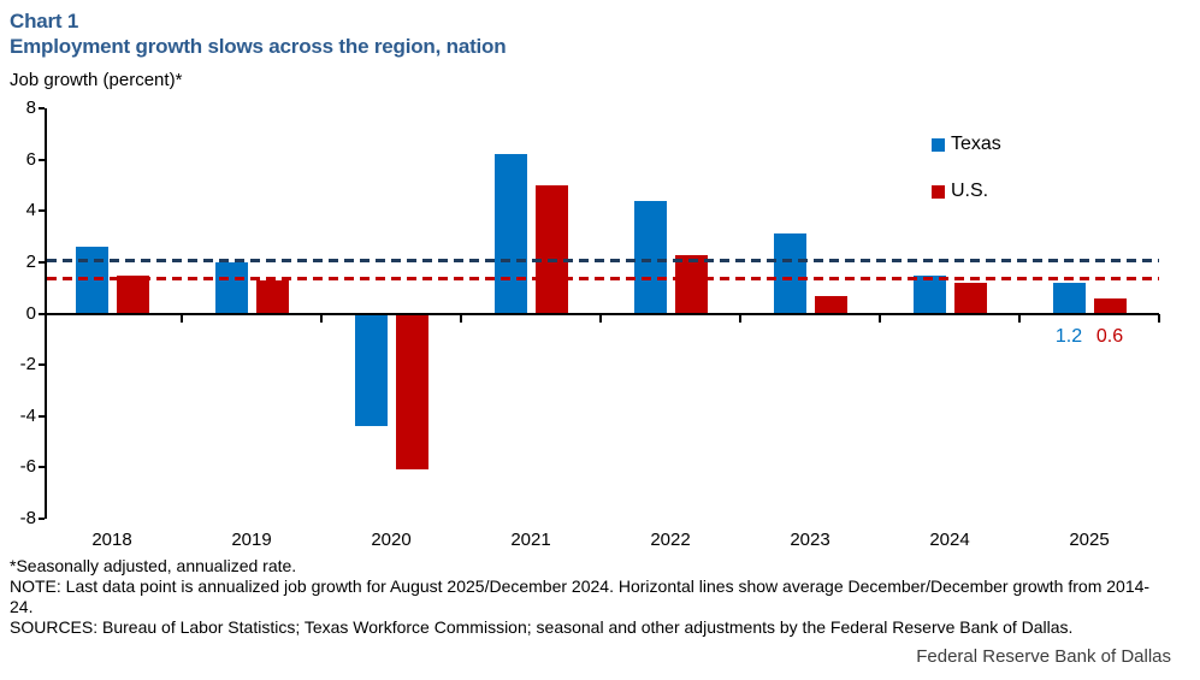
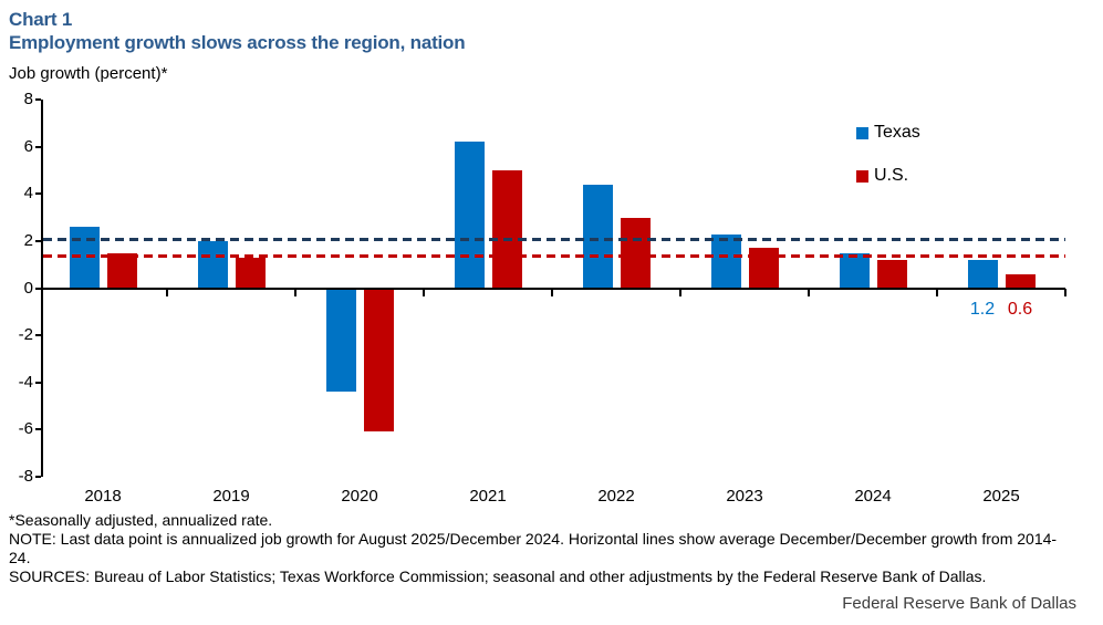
U.S./2022: 2.3 -> 3.0
Texas/2023: 3.1 -> 2.3
U.S./2023: 0.7 -> 1.7
